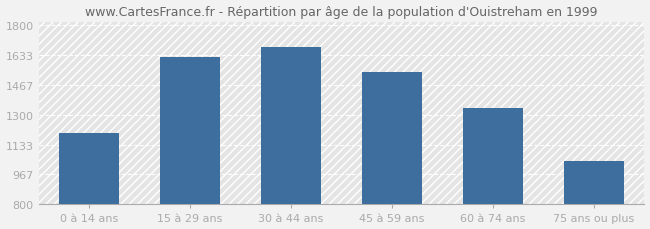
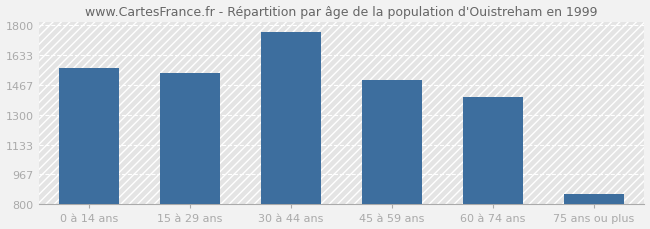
0 à 14 ans: 1200 -> 1560
15 à 29 ans: 1620 -> 1530
30 à 44 ans: 1680 -> 1760
45 à 59 ans: 1540 -> 1490
60 à 74 ans: 1340 -> 1400
75 ans ou plus: 1040 -> 860
